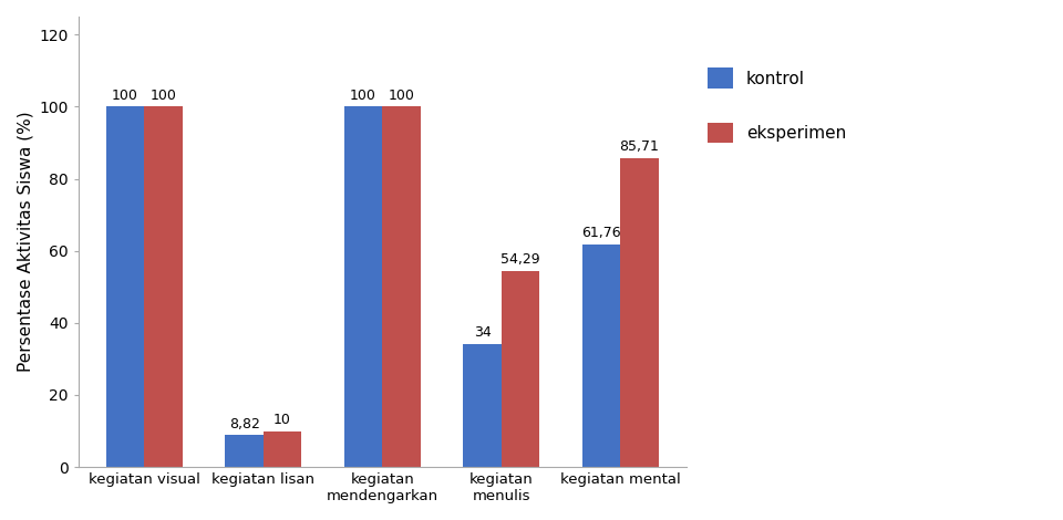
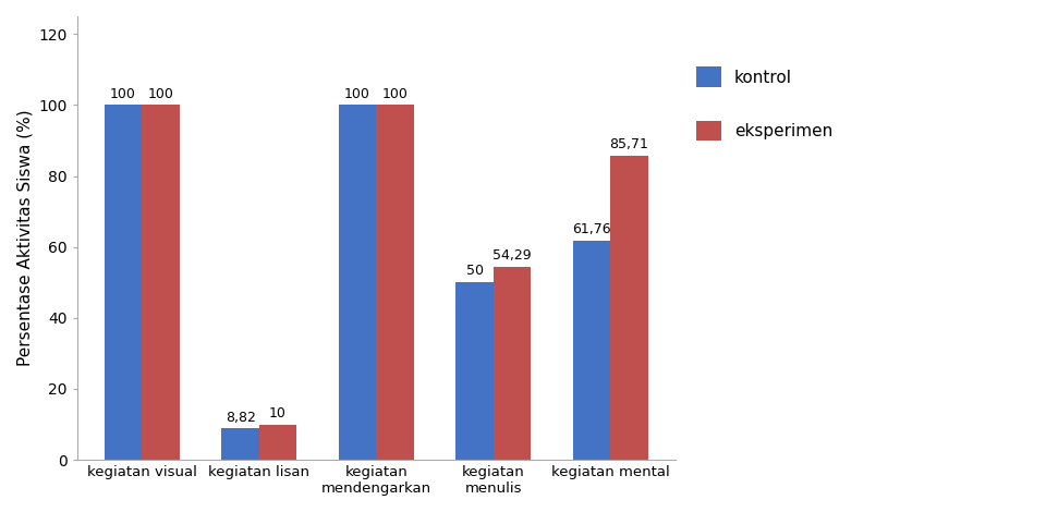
kontrol/kegiatan menulis: 34 -> 50
